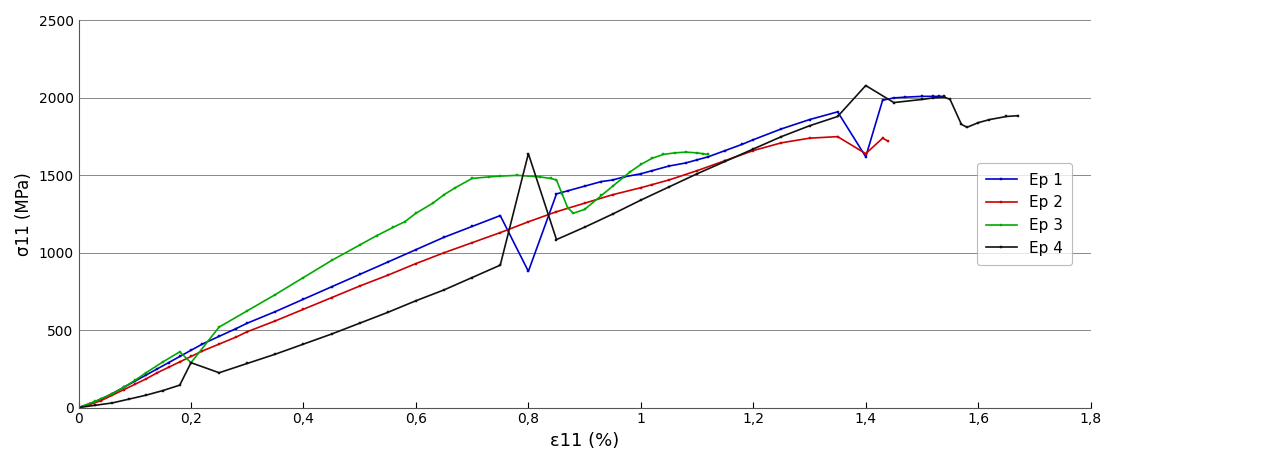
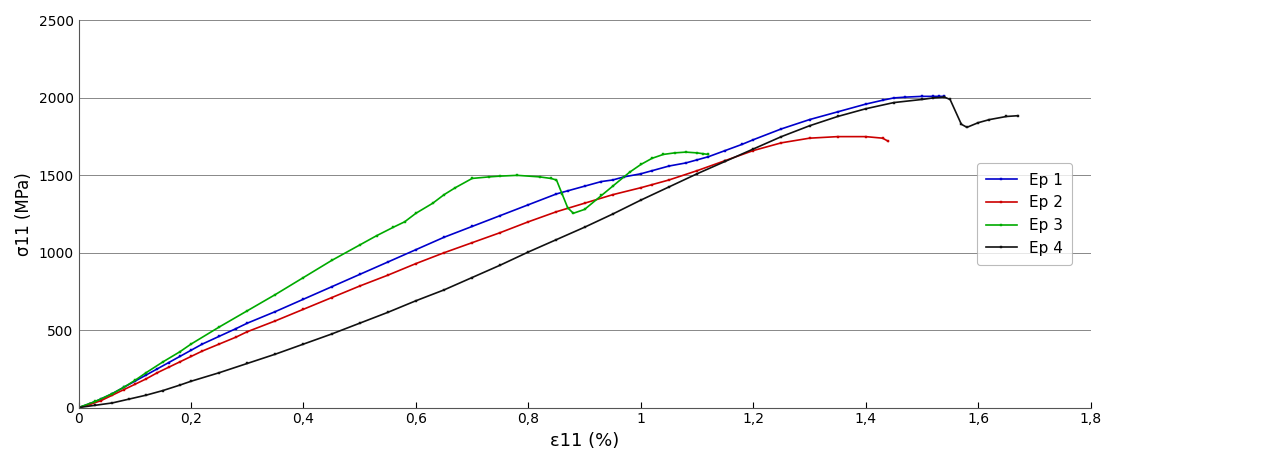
Ep 3/0,2: 290 -> 410
Ep 4/0,2: 290 -> 170
Ep 1/0,8: 880 -> 1310
Ep 4/0,8: 1640 -> 1000
Ep 1/1,4: 1620 -> 1960
Ep 2/1,4: 1640 -> 1750
Ep 4/1,4: 2080 -> 1930
